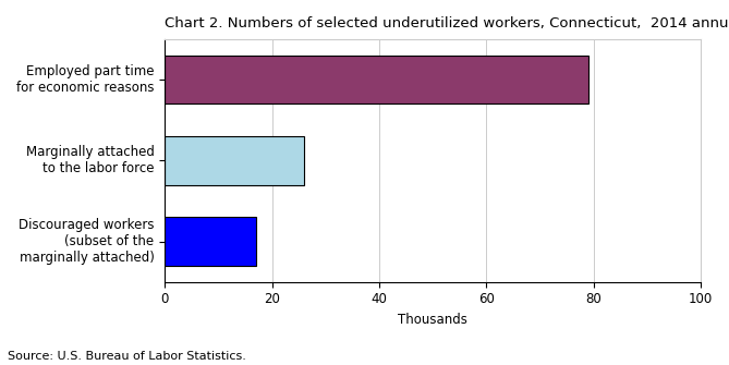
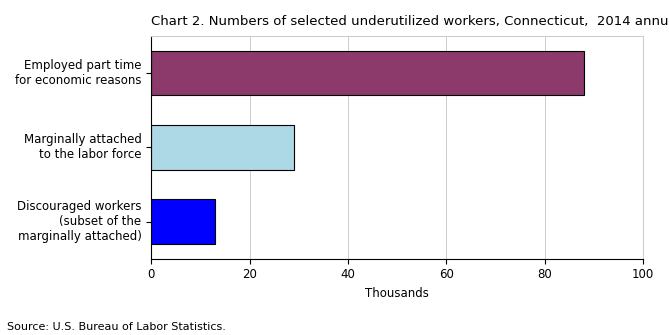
Employed part time for economic reasons: 79 -> 88
Marginally attached to the labor force: 26 -> 29
Discouraged workers (subset of the marginally attached): 17 -> 13
